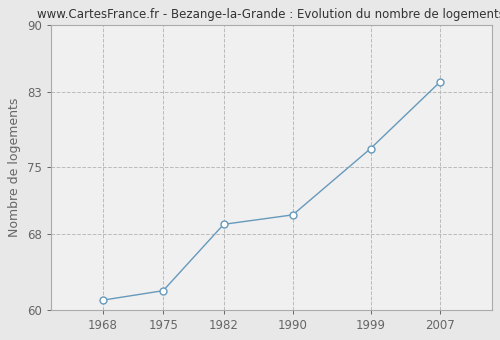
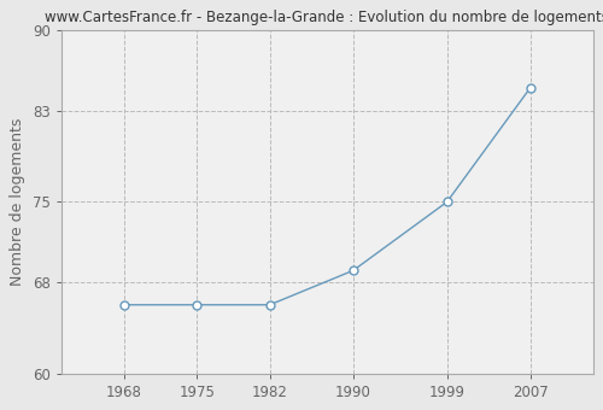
1968: 61 -> 66
1975: 62 -> 66
1982: 69 -> 66
1990: 70 -> 69
1999: 77 -> 75
2007: 84 -> 85
